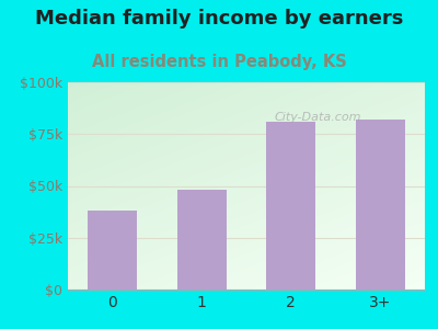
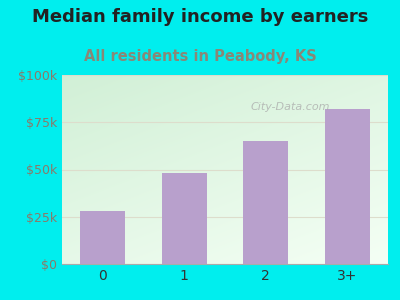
0: $38k -> $28k
2: $81k -> $65k
